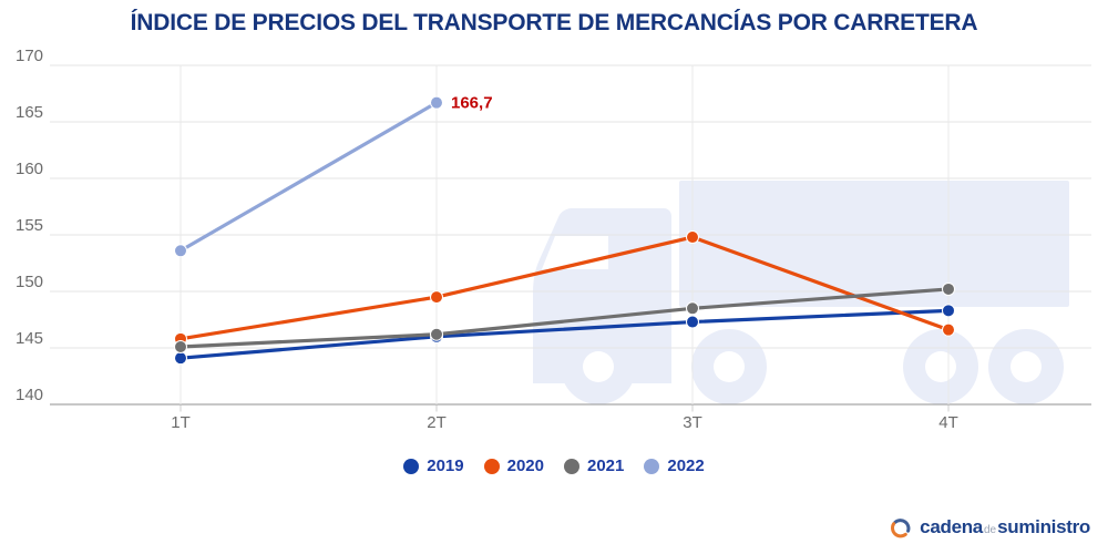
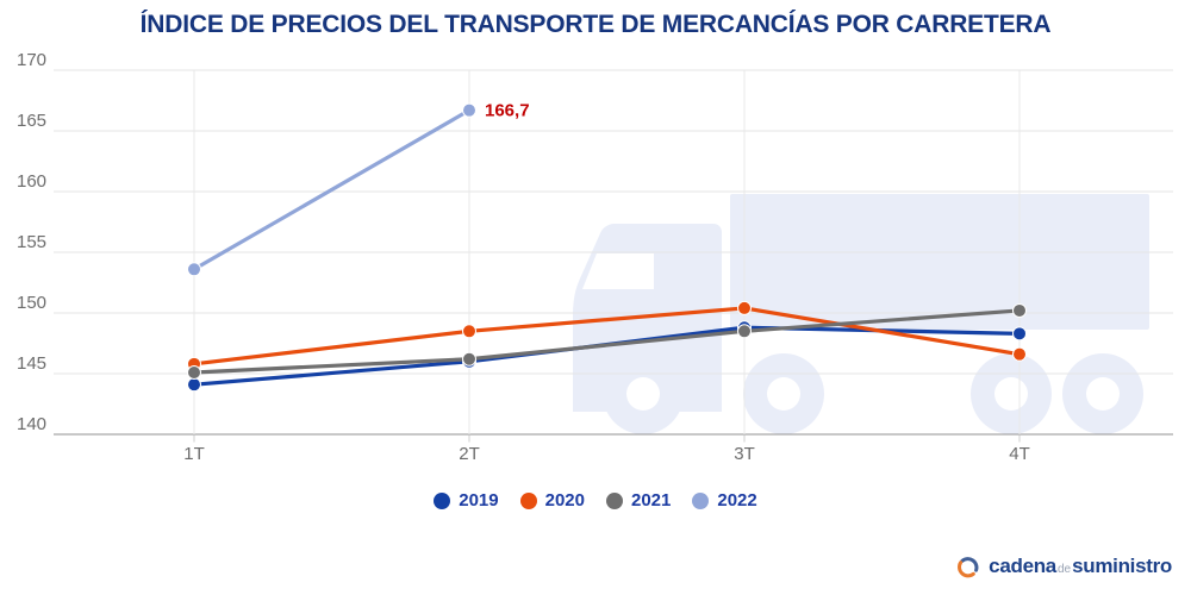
2020/2T: 149.5 -> 148.5
2019/3T: 147.3 -> 148.8
2020/3T: 154.8 -> 150.4
